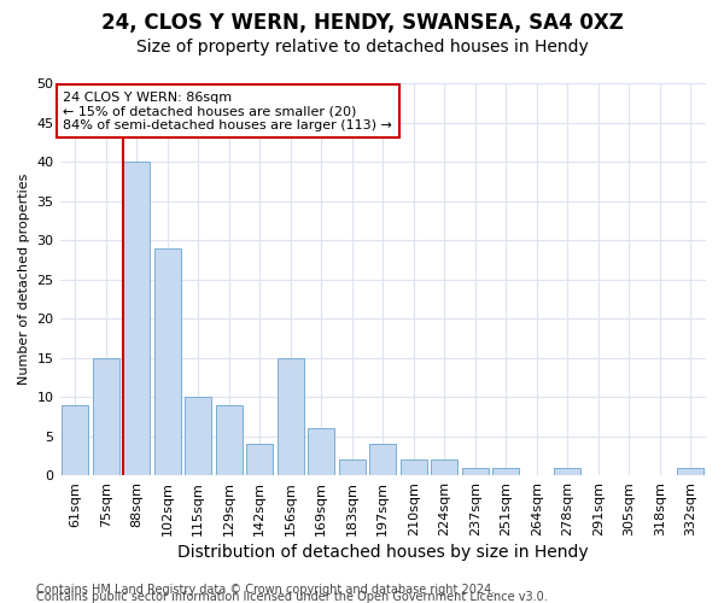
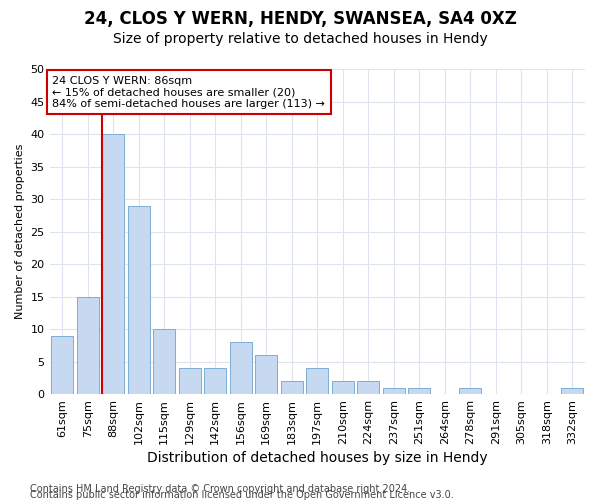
129sqm: 9 -> 4
156sqm: 15 -> 8
